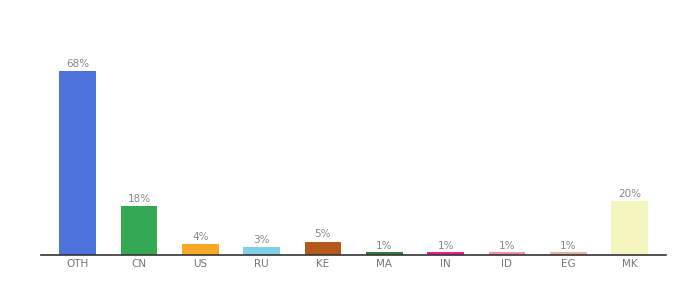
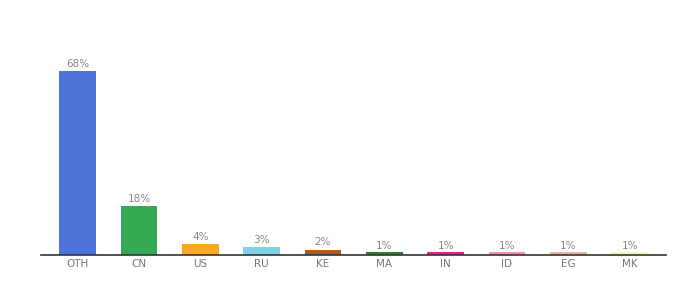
KE: 5% -> 2%
MK: 20% -> 1%
